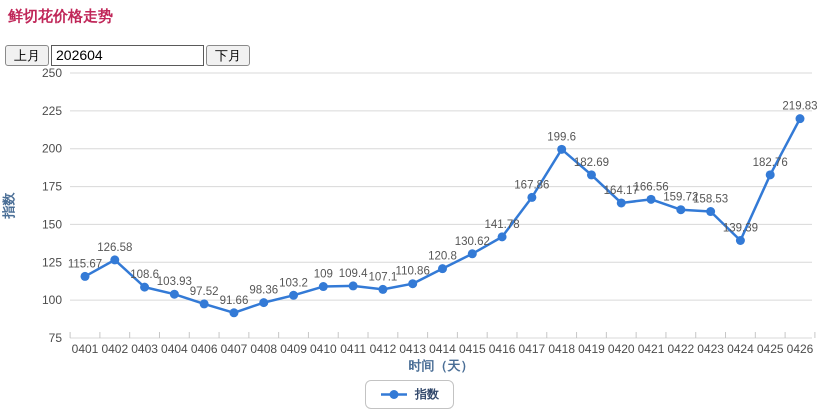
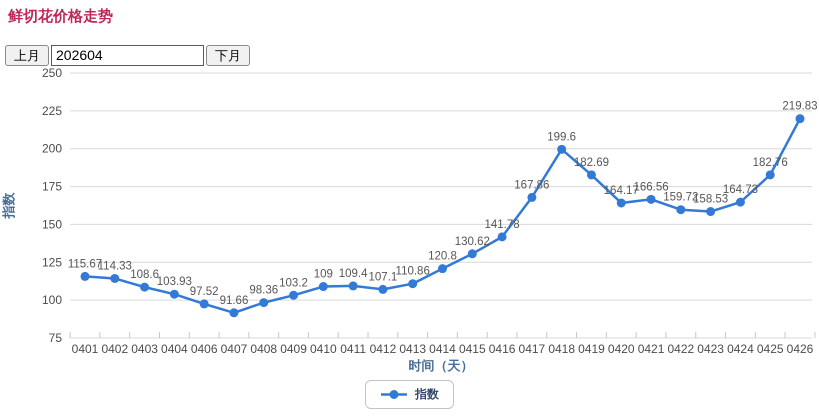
0402: 126.58 -> 114.33
0424: 139.39 -> 164.73
